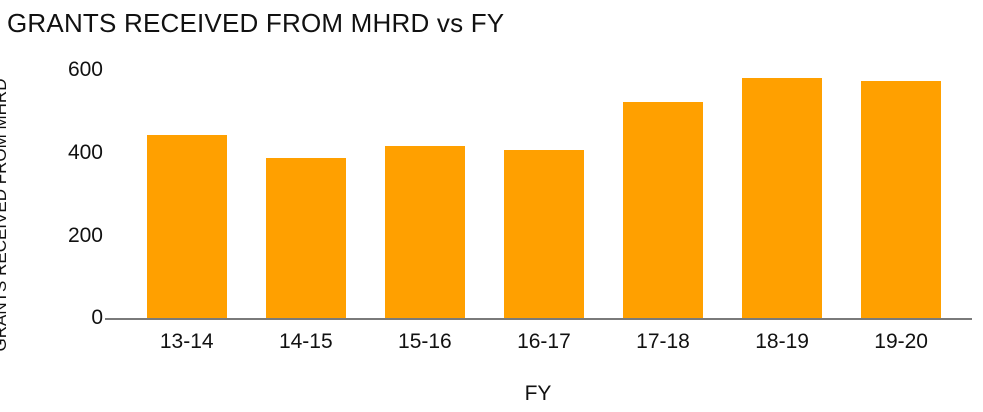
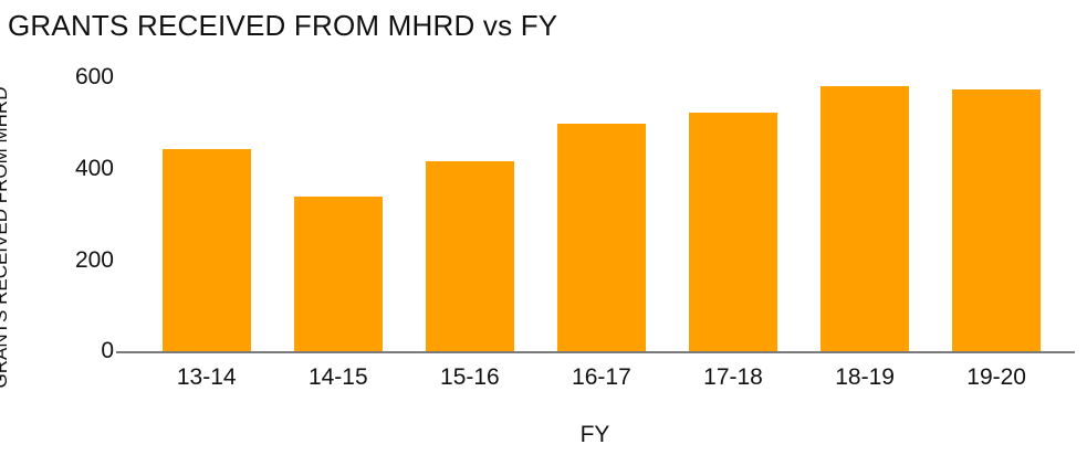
14-15: 390 -> 340
16-17: 410 -> 500
